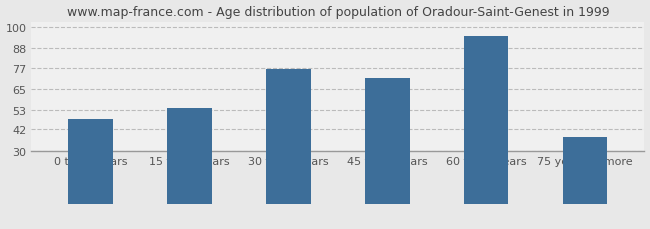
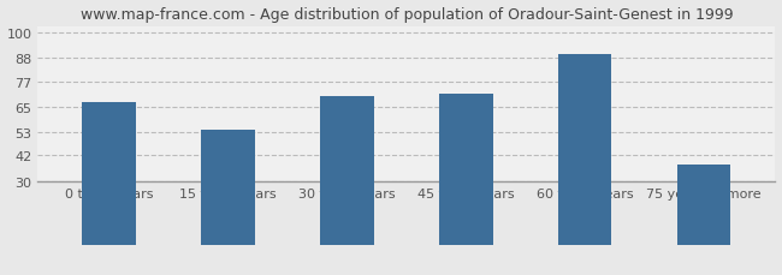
0 to 14 years: 48 -> 67
30 to 44 years: 76 -> 70
60 to 74 years: 95 -> 90
